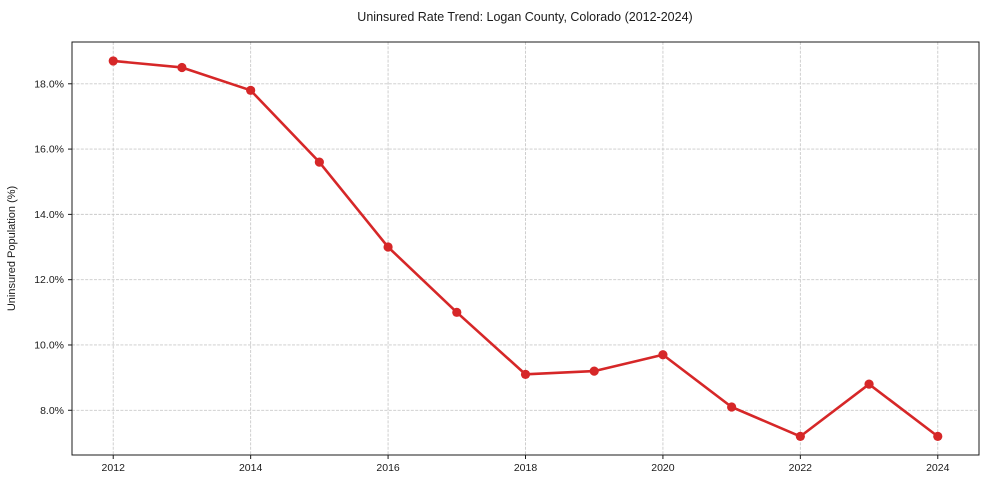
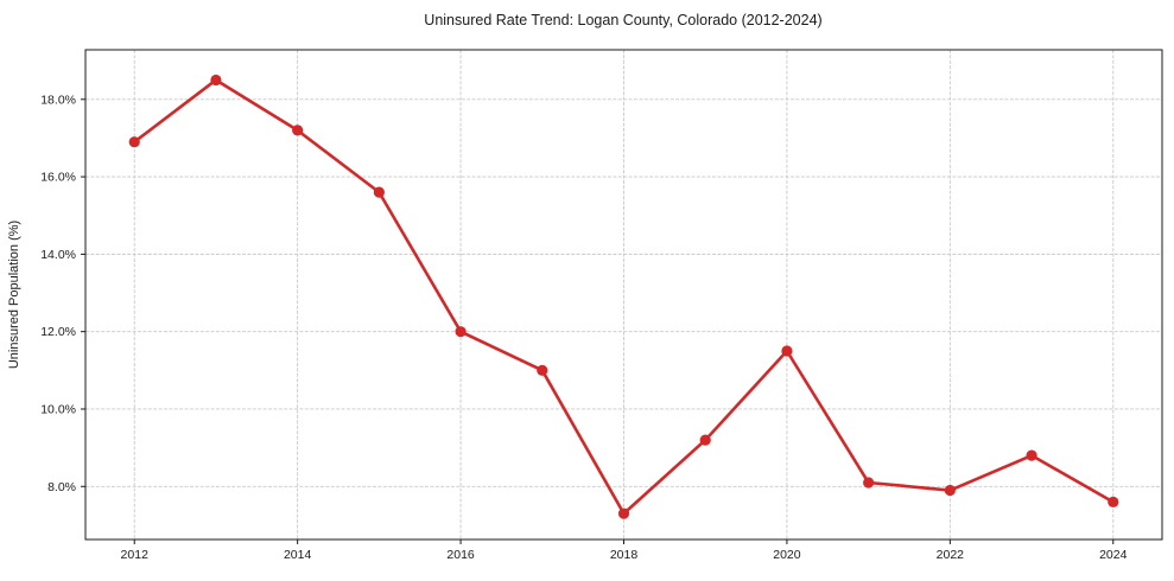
2012: 18.7% -> 16.9%
2014: 17.8% -> 17.2%
2016: 13.0% -> 12.0%
2018: 9.1% -> 7.3%
2020: 9.7% -> 11.5%
2022: 7.2% -> 7.9%
2024: 7.2% -> 7.6%
